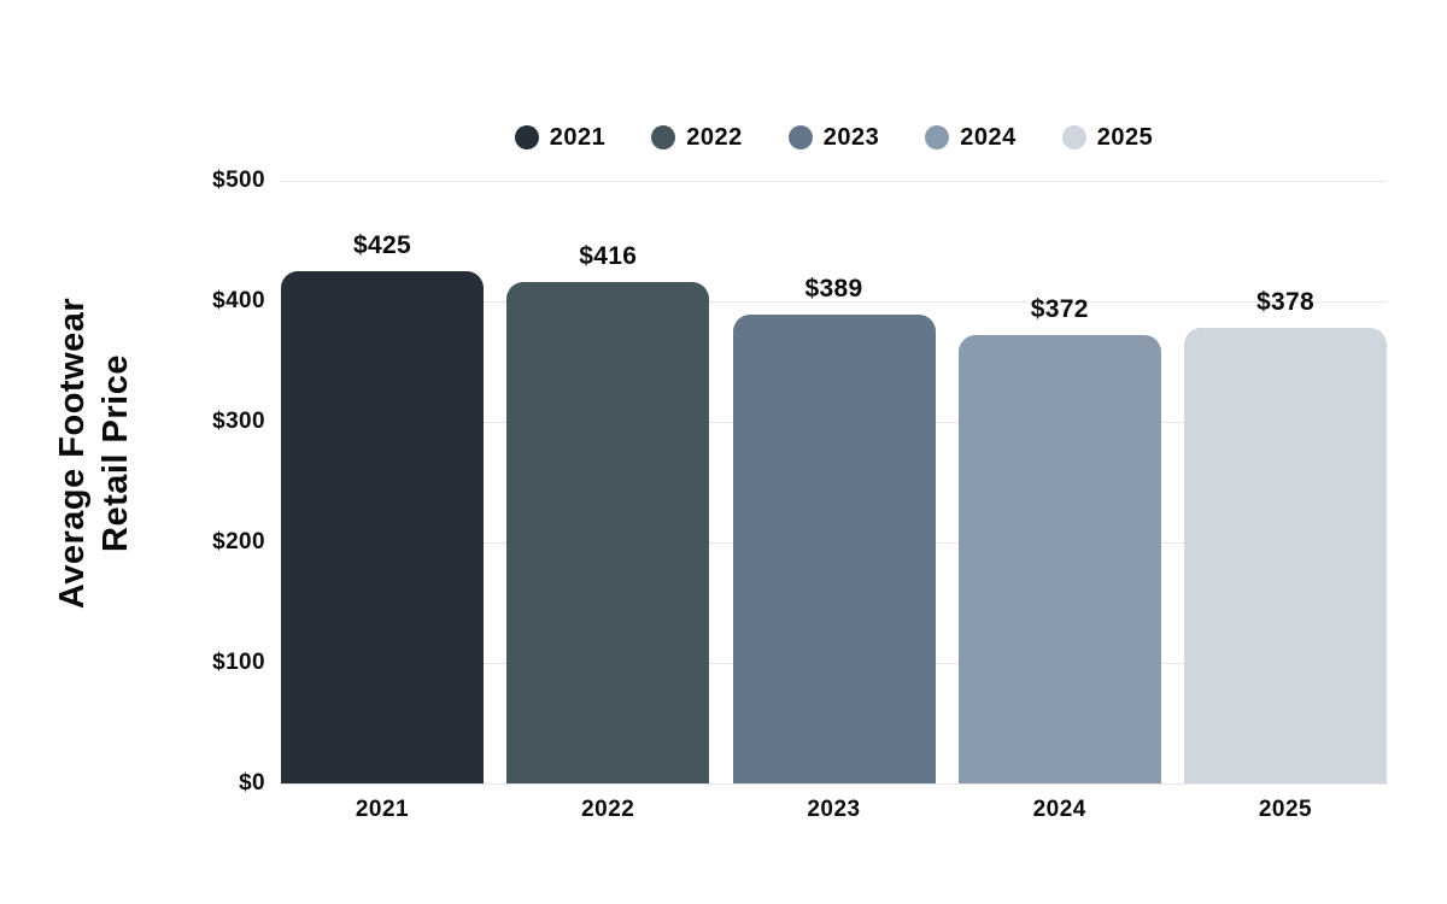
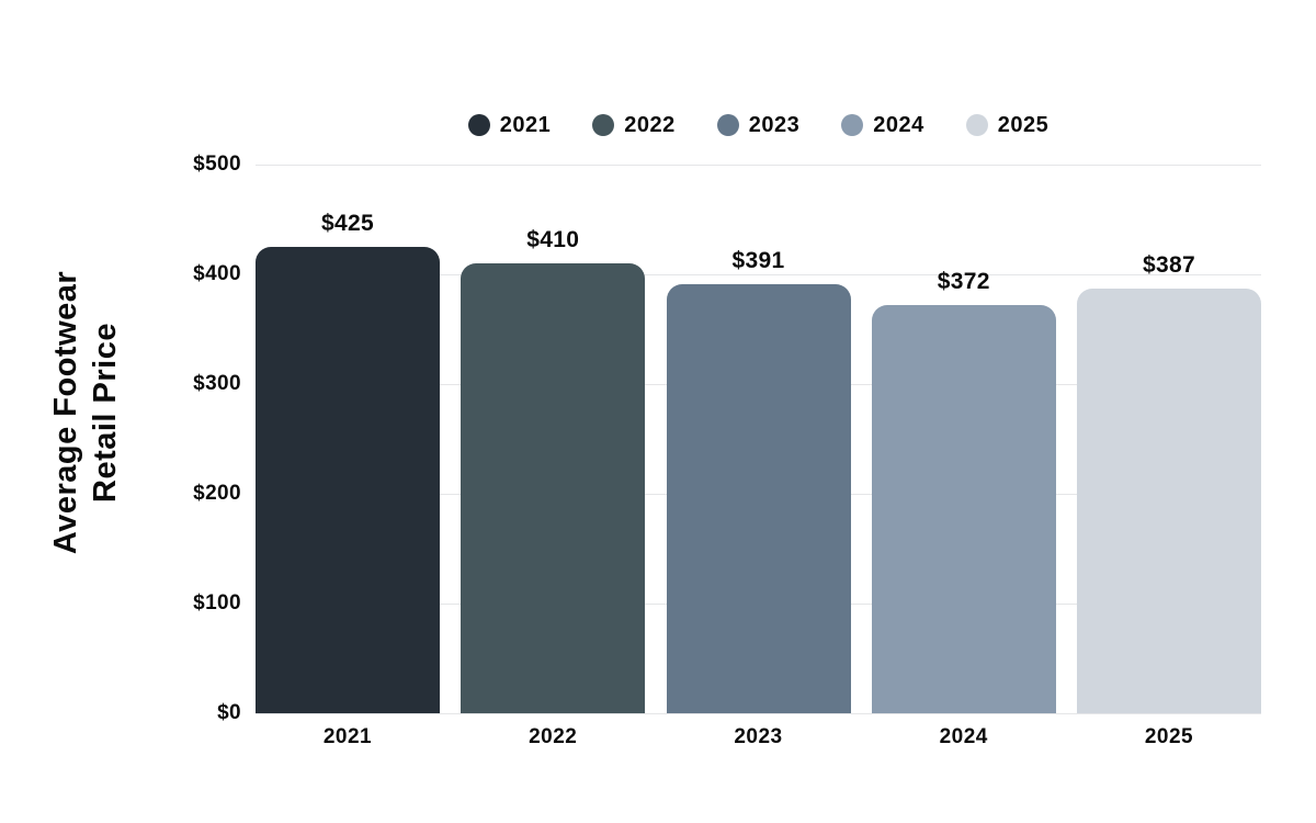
2022: $416 -> $410
2023: $389 -> $391
2025: $378 -> $387
